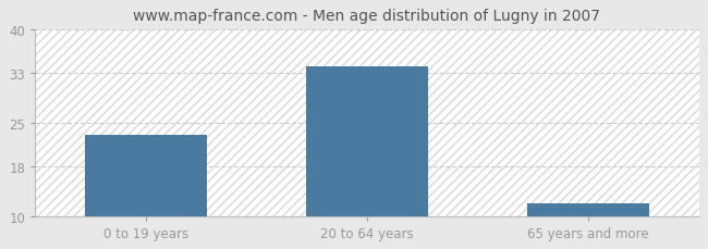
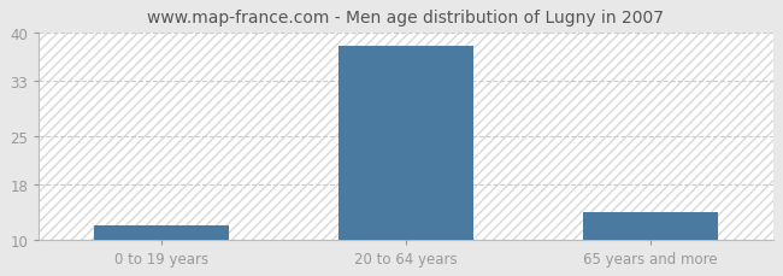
0 to 19 years: 23 -> 12
20 to 64 years: 34 -> 38
65 years and more: 12 -> 14
